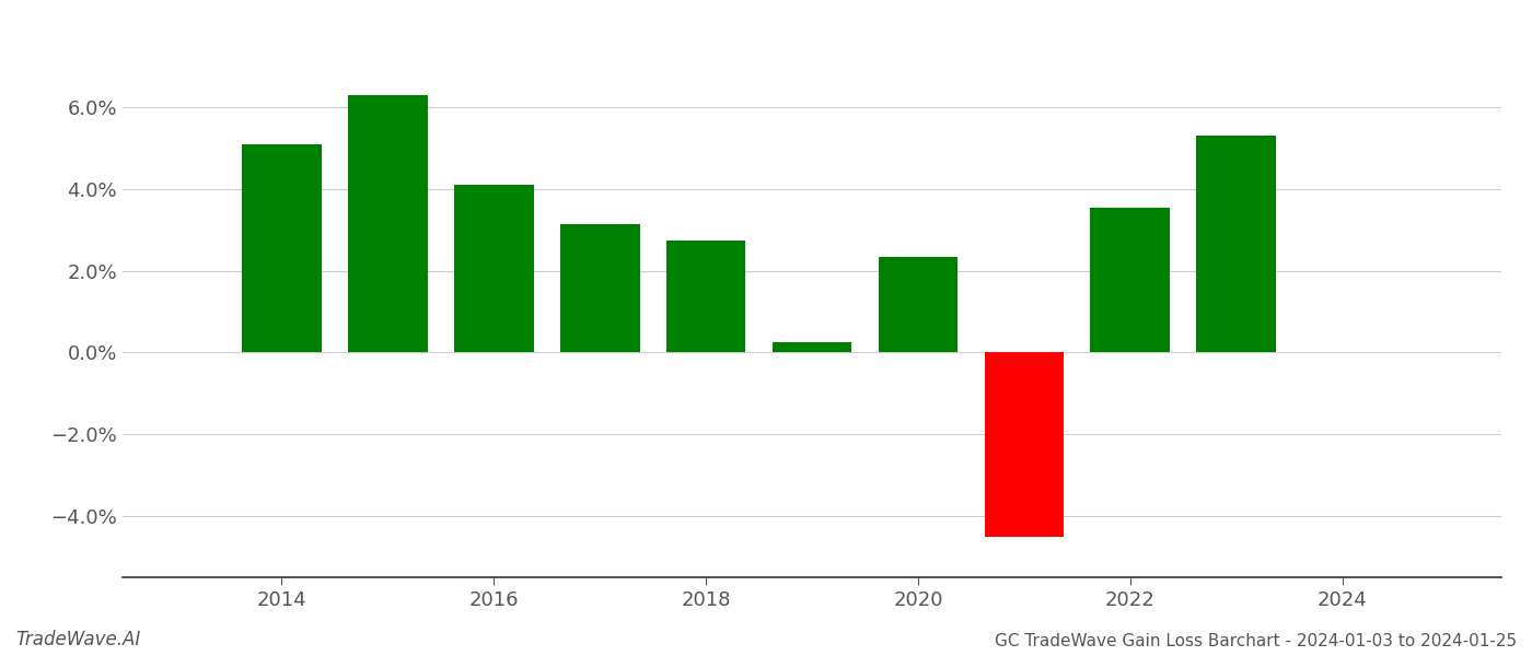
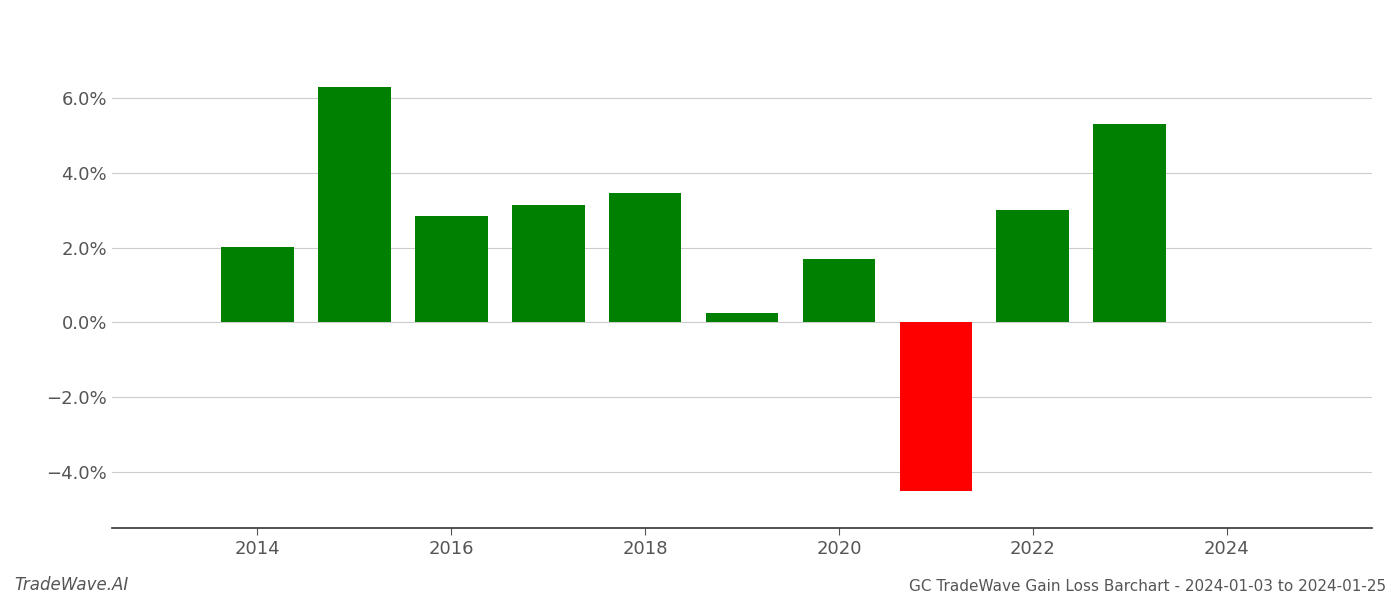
2014: 5.10% -> 2.02%
2016: 4.10% -> 2.85%
2018: 2.75% -> 3.45%
2020: 2.35% -> 1.70%
2022: 3.55% -> 3.00%
